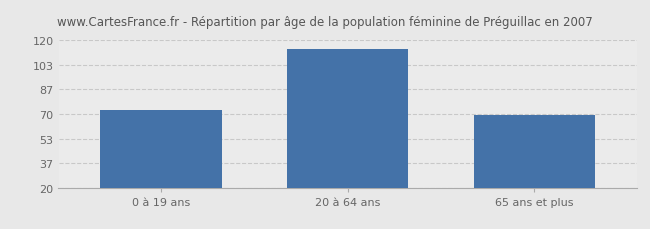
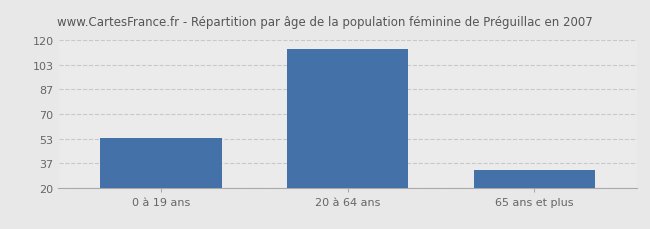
0 à 19 ans: 73 -> 54
65 ans et plus: 69 -> 32
